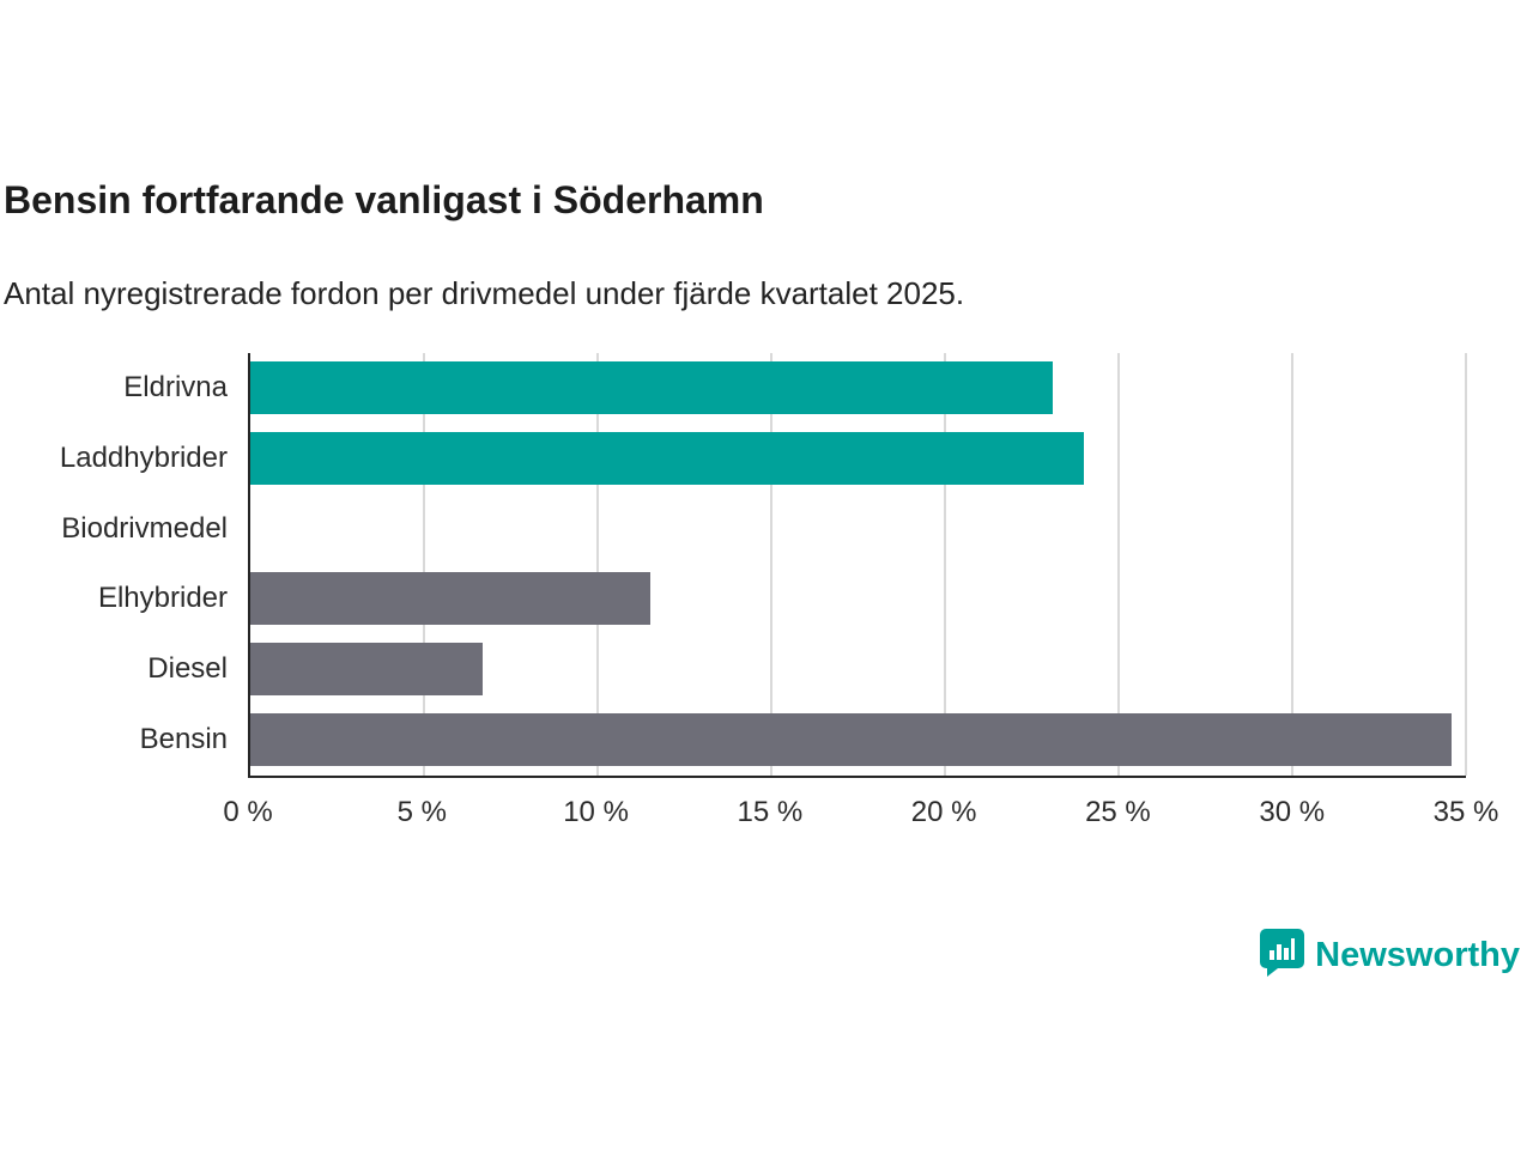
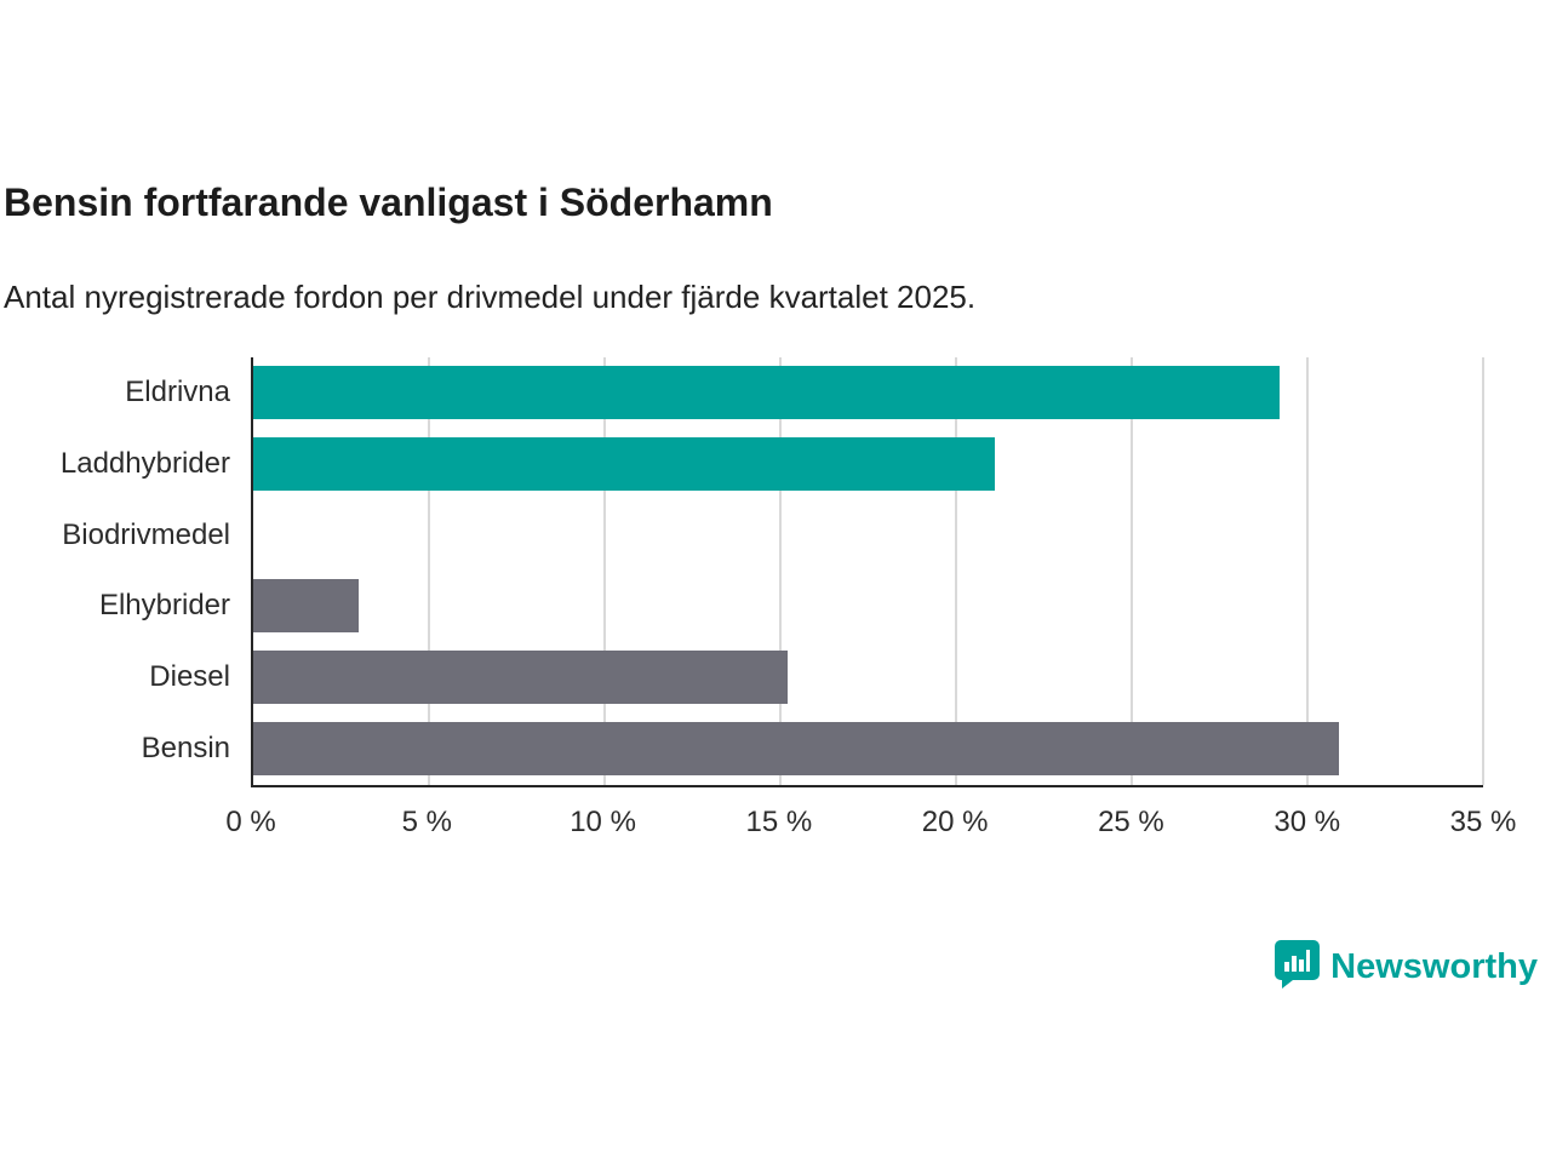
Eldrivna: 23.1% -> 29.2%
Laddhybrider: 24.0% -> 21.1%
Elhybrider: 11.5% -> 3.0%
Diesel: 6.7% -> 15.2%
Bensin: 34.6% -> 30.9%
